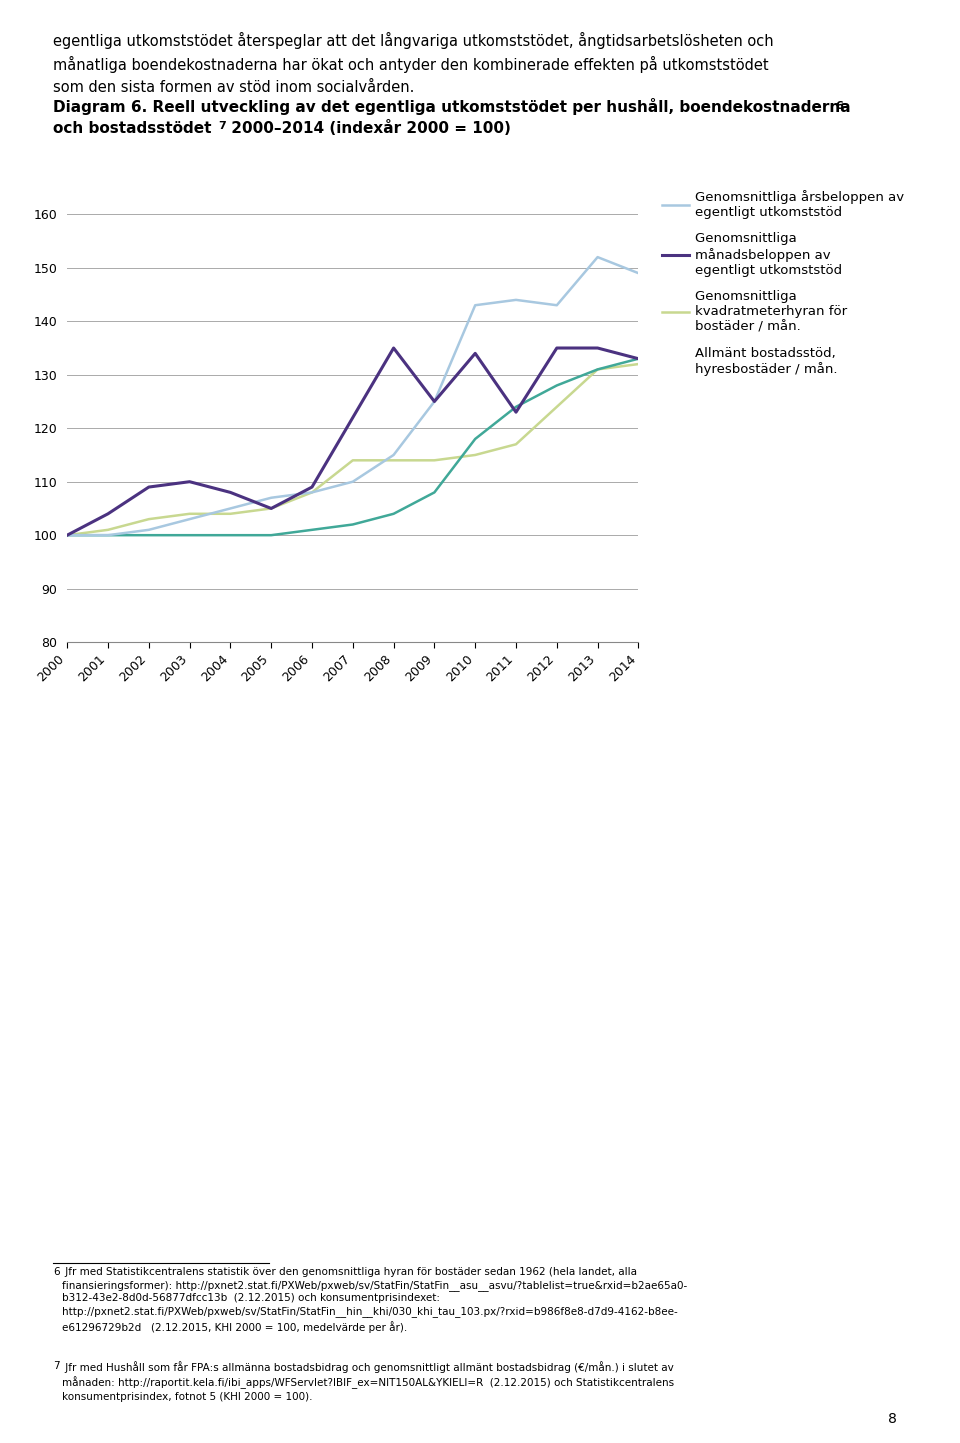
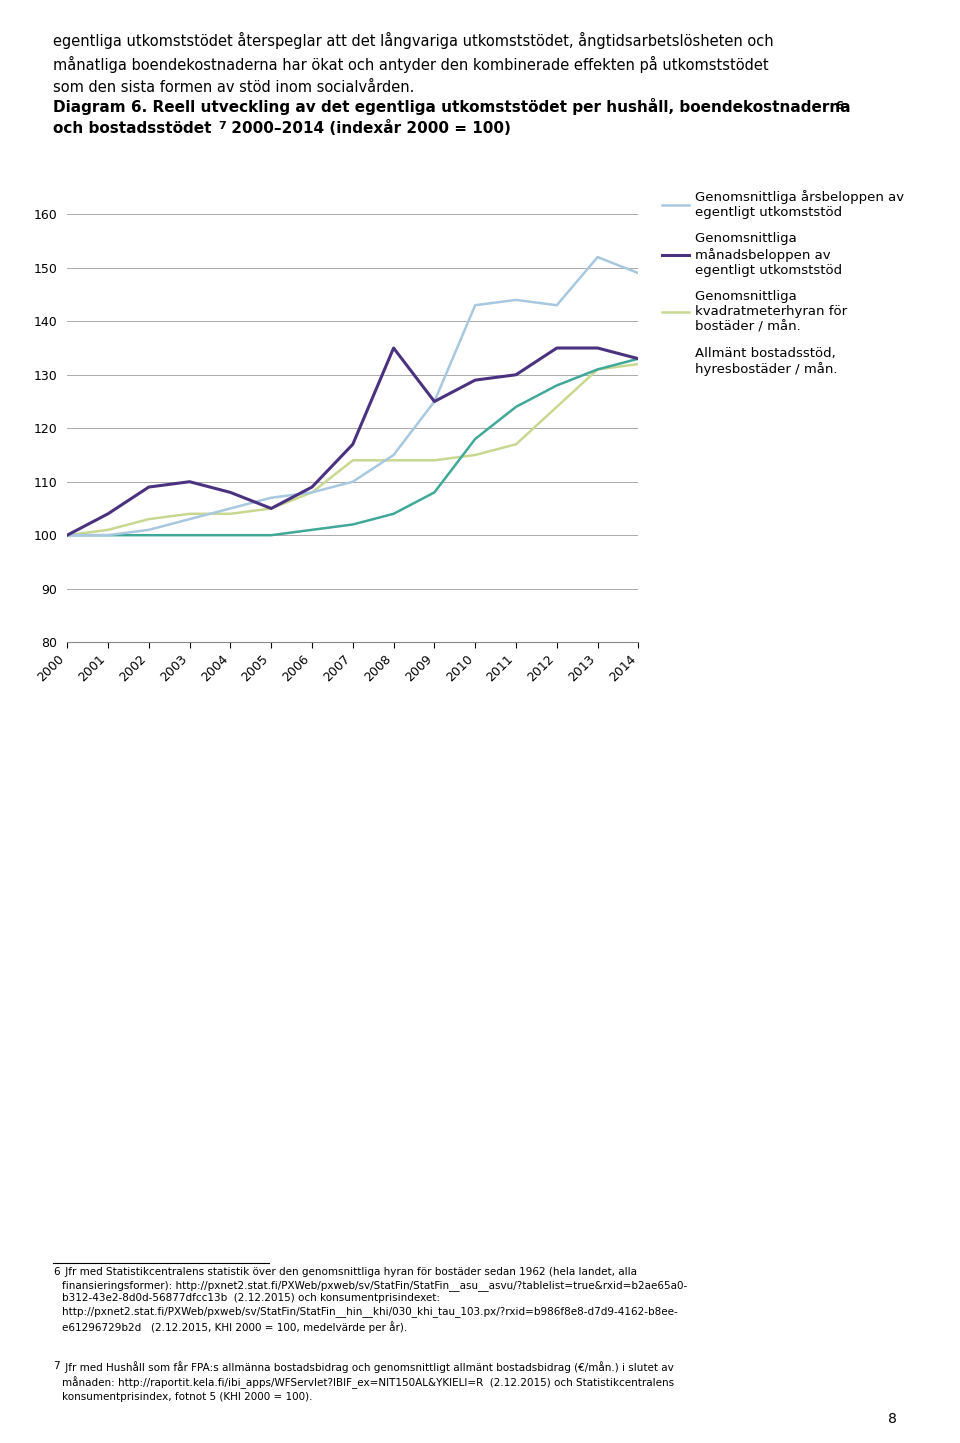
Genomsnittliga månadsbeloppen av egentligt utkomststöd/2007: 122 -> 117
Genomsnittliga månadsbeloppen av egentligt utkomststöd/2010: 134 -> 129
Genomsnittliga månadsbeloppen av egentligt utkomststöd/2011: 123 -> 130
